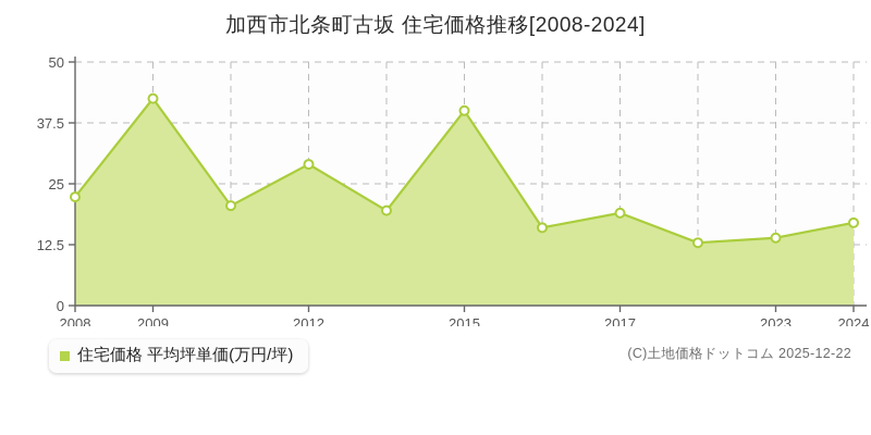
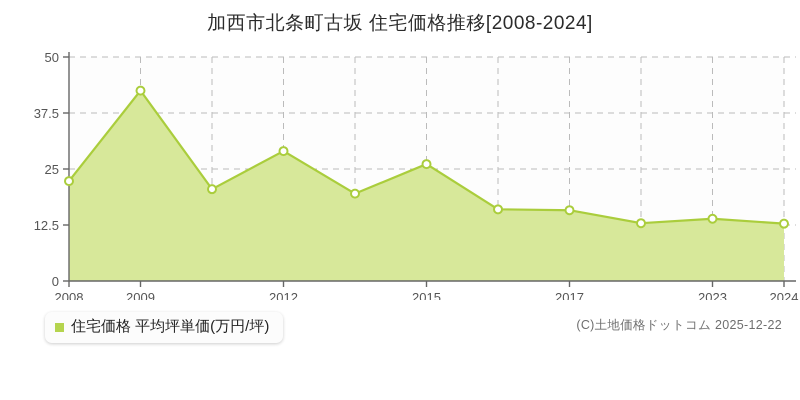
2015: 40 -> 26
2017: 19 -> 16
2024: 17 -> 13
